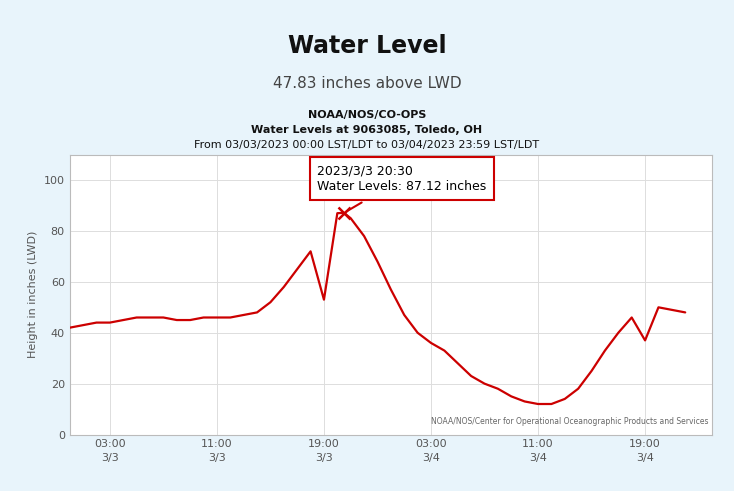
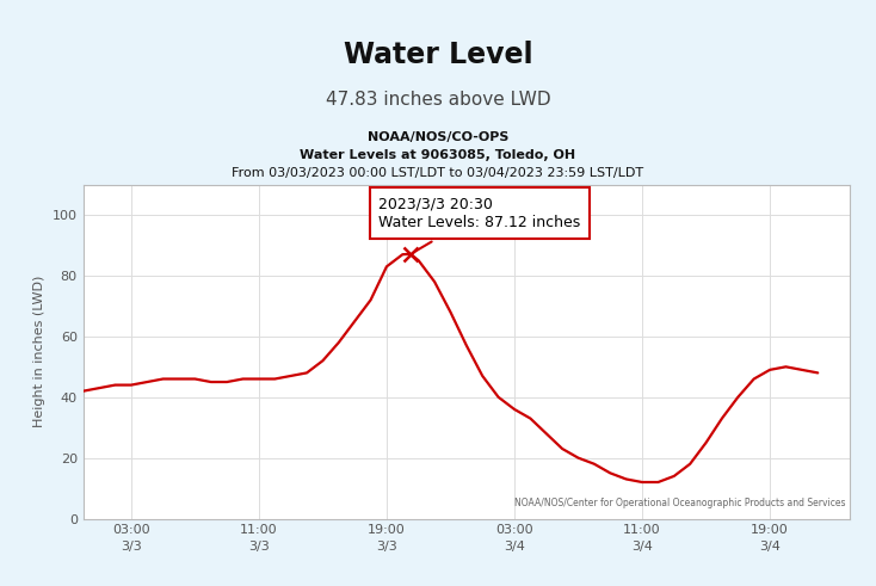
19:00 3/3: 53.0 -> 83.0
19:00 3/4: 37.0 -> 49.0
